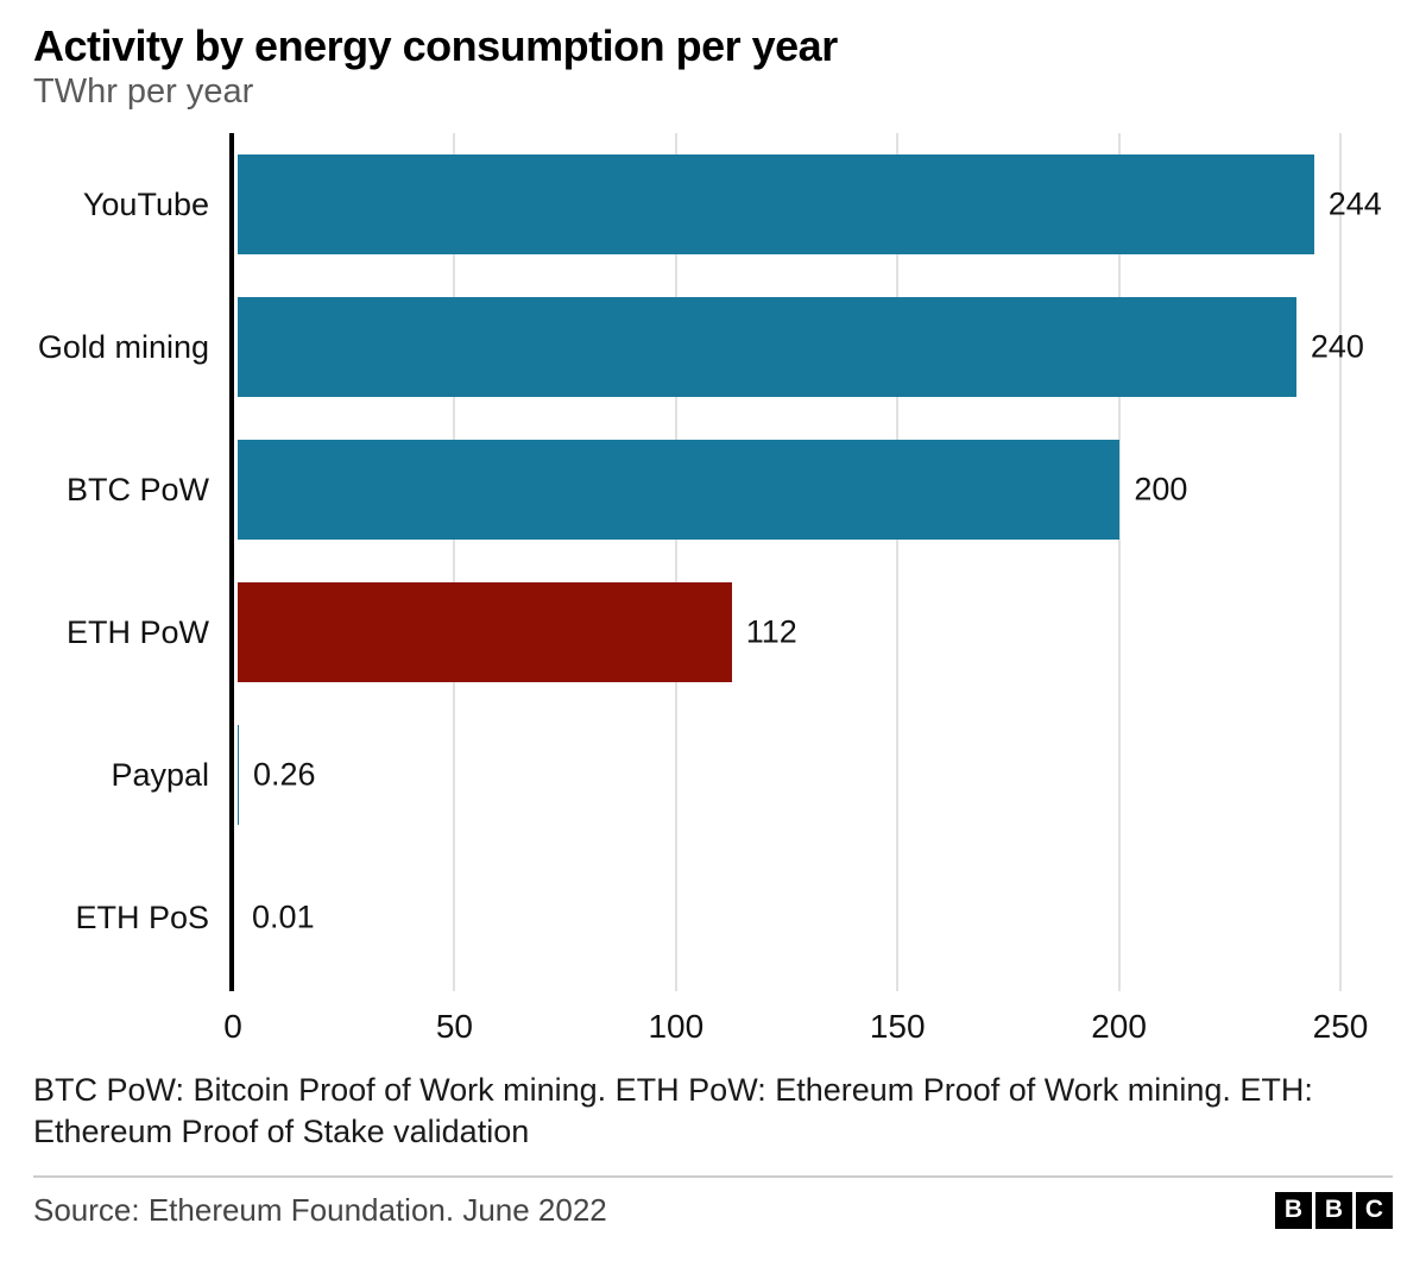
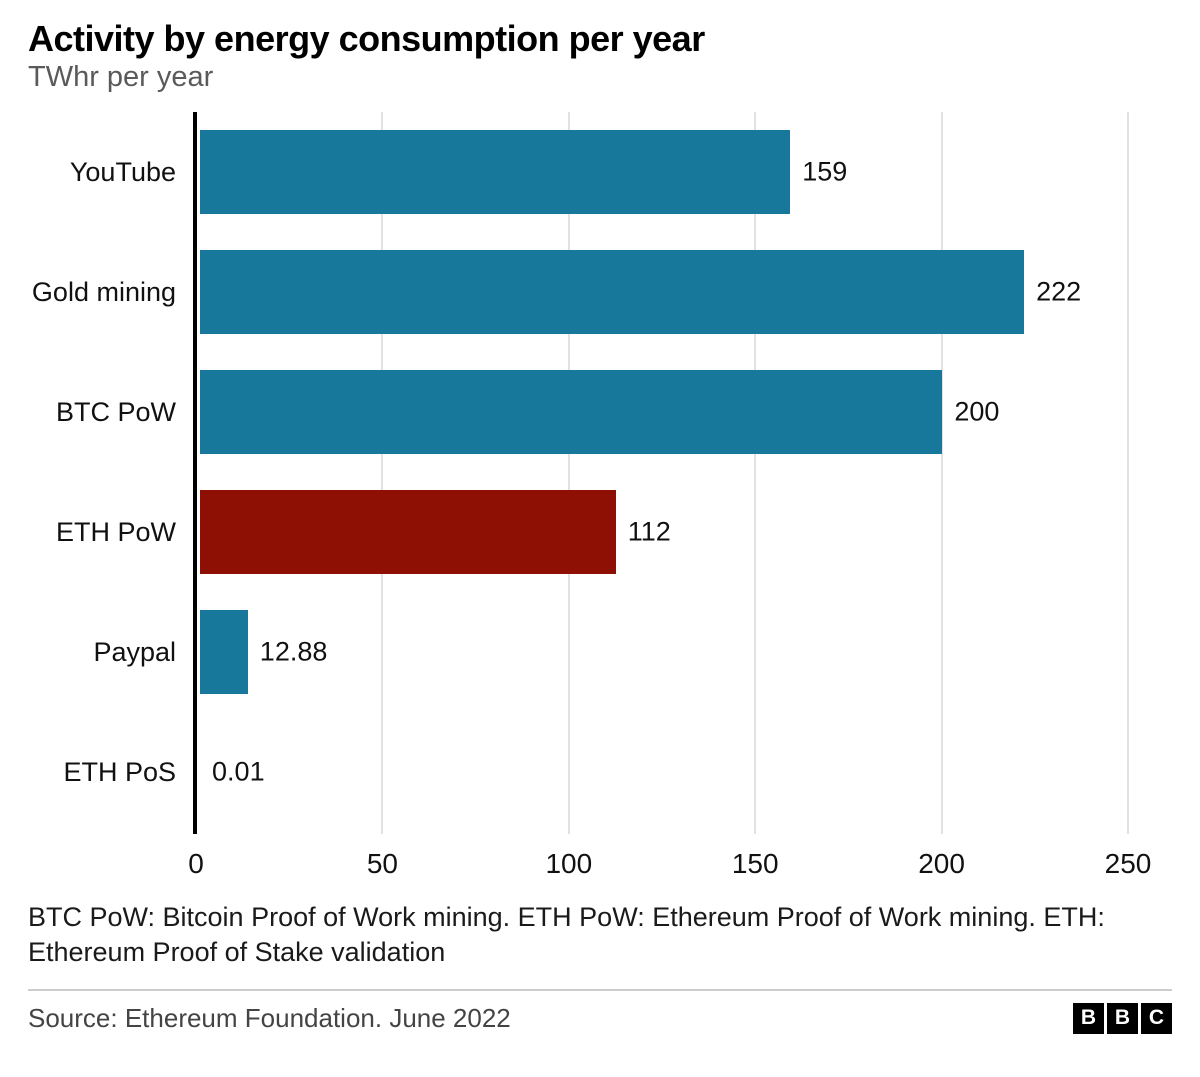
YouTube: 244 -> 159
Gold mining: 240 -> 222
Paypal: 0.26 -> 12.88
